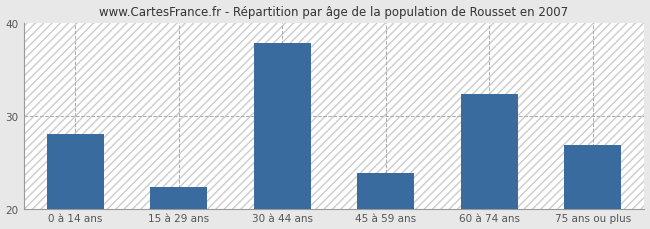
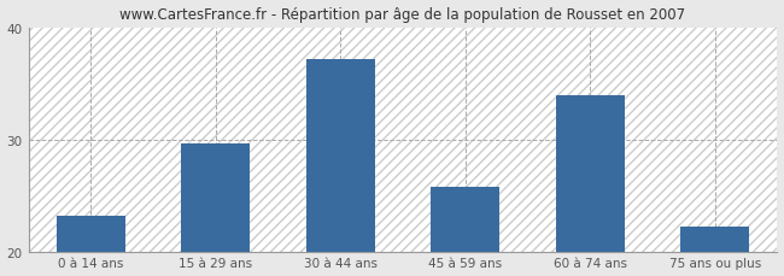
0 à 14 ans: 28.0 -> 23.2
15 à 29 ans: 22.3 -> 29.6
30 à 44 ans: 37.8 -> 37.2
45 à 59 ans: 23.8 -> 25.8
60 à 74 ans: 32.3 -> 34.0
75 ans ou plus: 26.8 -> 22.2
